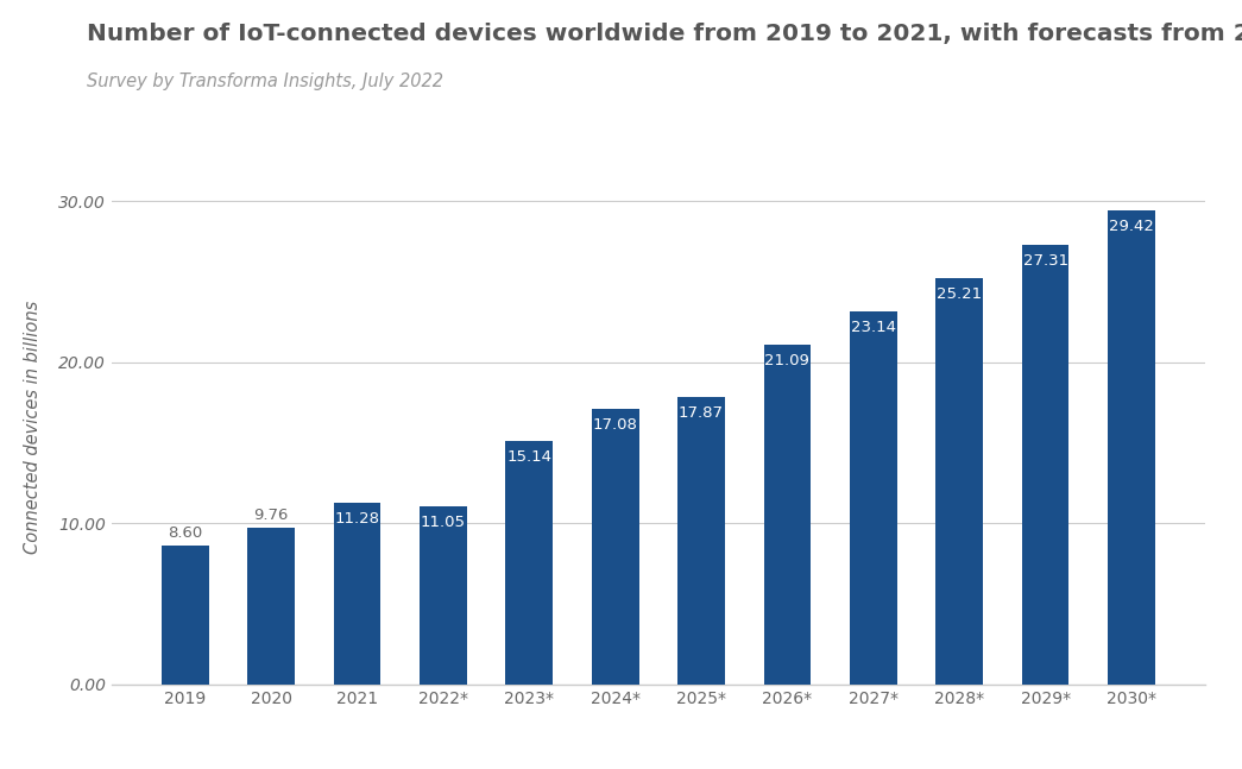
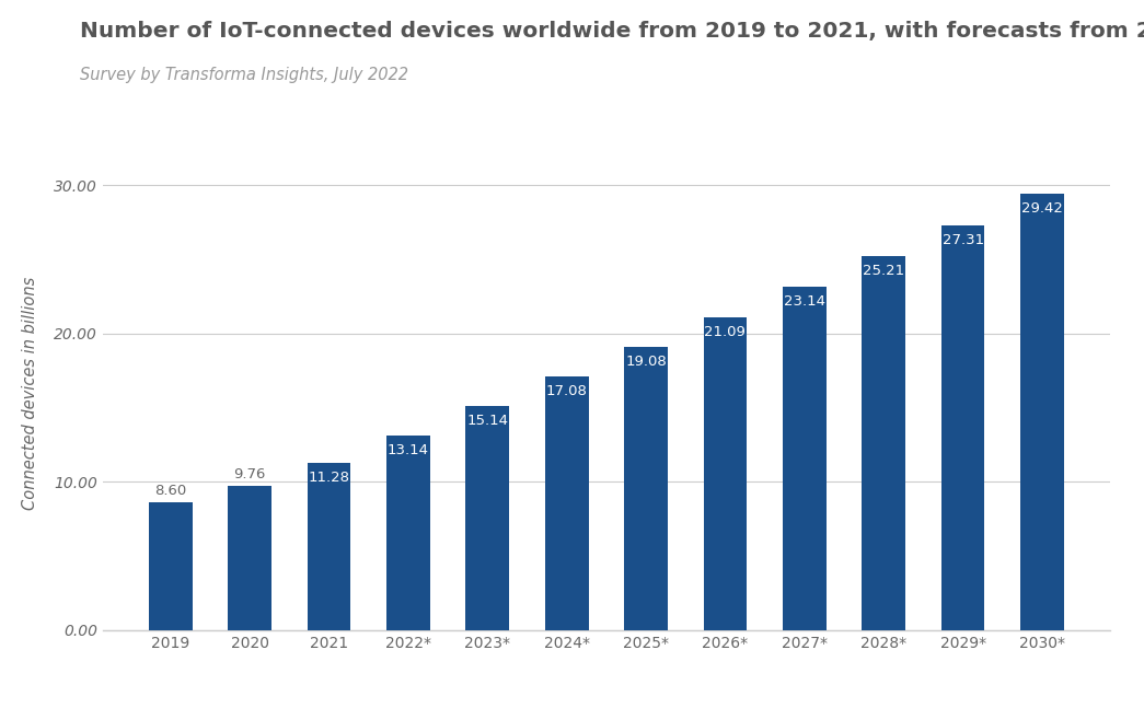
2022*: 11.05 -> 13.14
2025*: 17.87 -> 19.08
